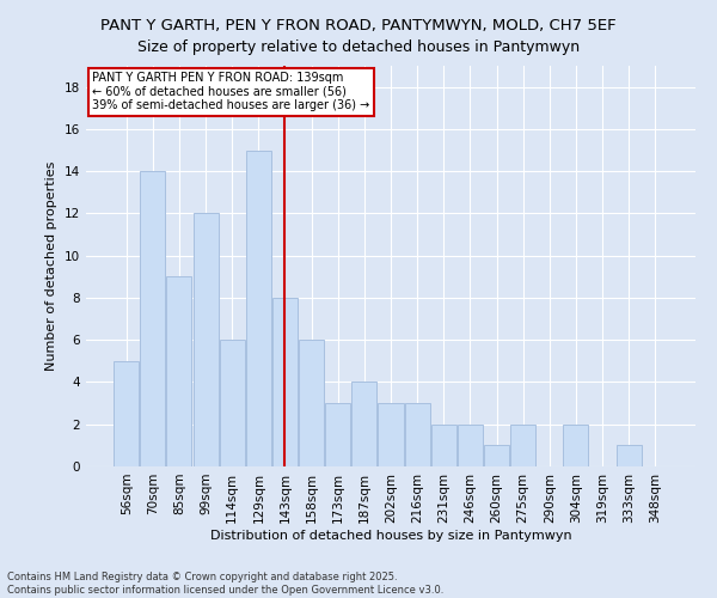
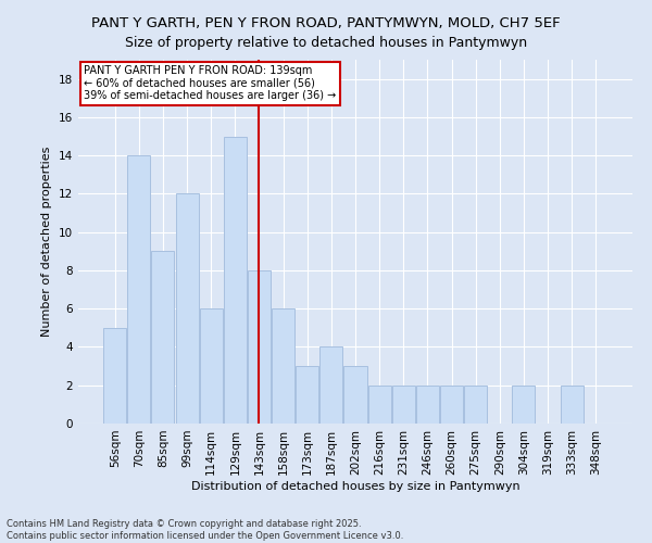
216sqm: 3 -> 2
260sqm: 1 -> 2
333sqm: 1 -> 2
